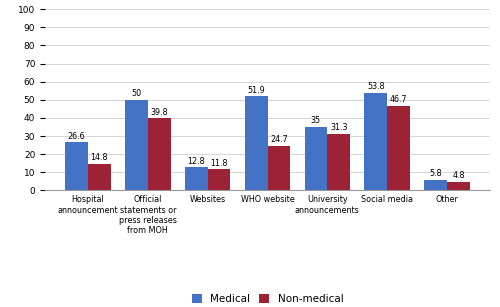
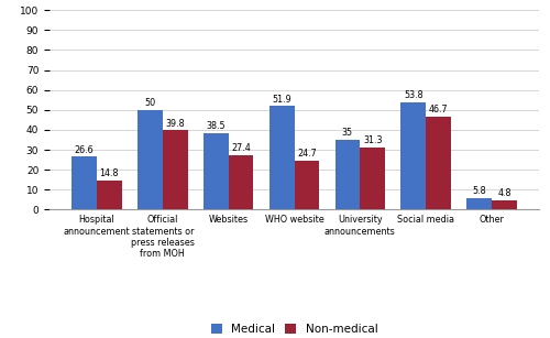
Medical/Websites: 12.8 -> 38.5
Non-medical/Websites: 11.8 -> 27.4
